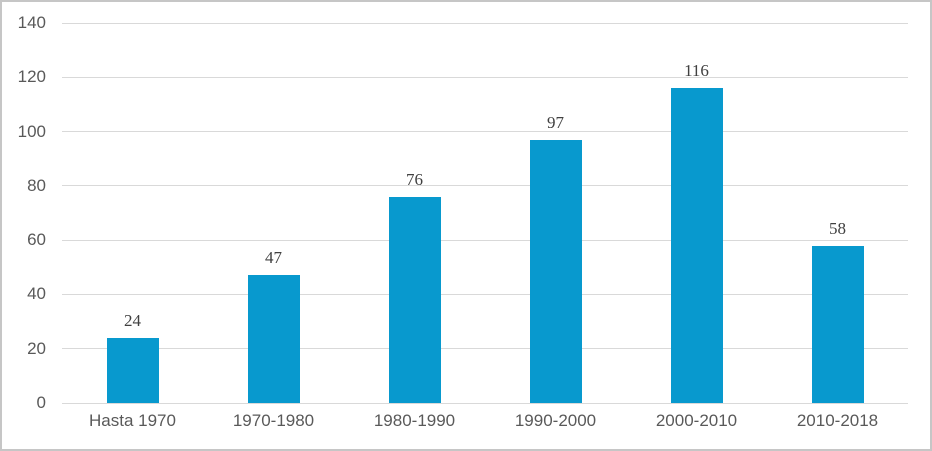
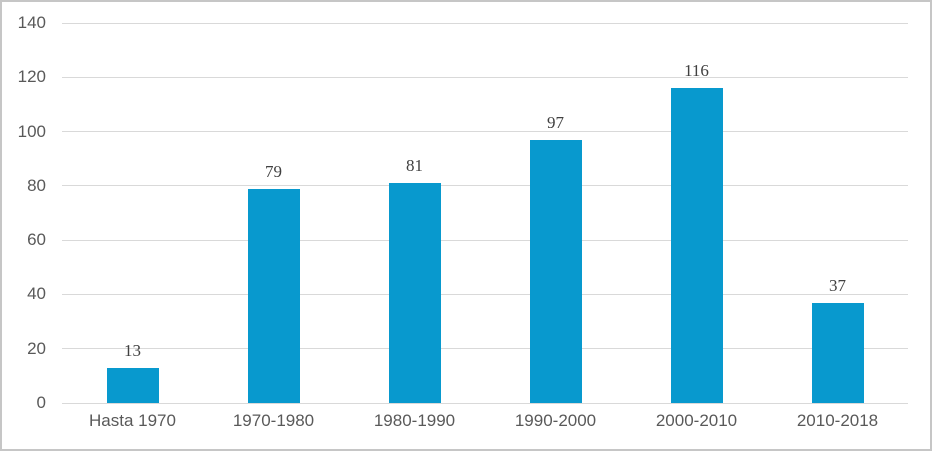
Hasta 1970: 24 -> 13
1970-1980: 47 -> 79
1980-1990: 76 -> 81
2010-2018: 58 -> 37
